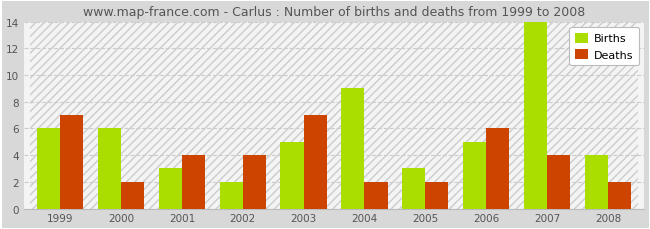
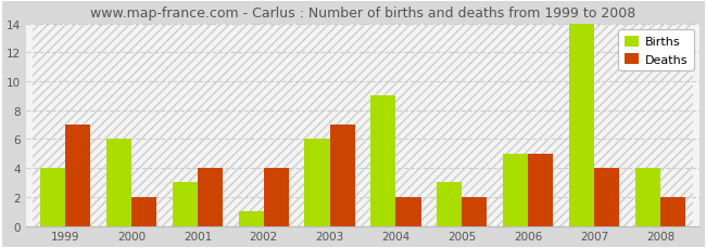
Births/1999: 6 -> 4
Births/2002: 2 -> 1
Births/2003: 5 -> 6
Deaths/2006: 6 -> 5
